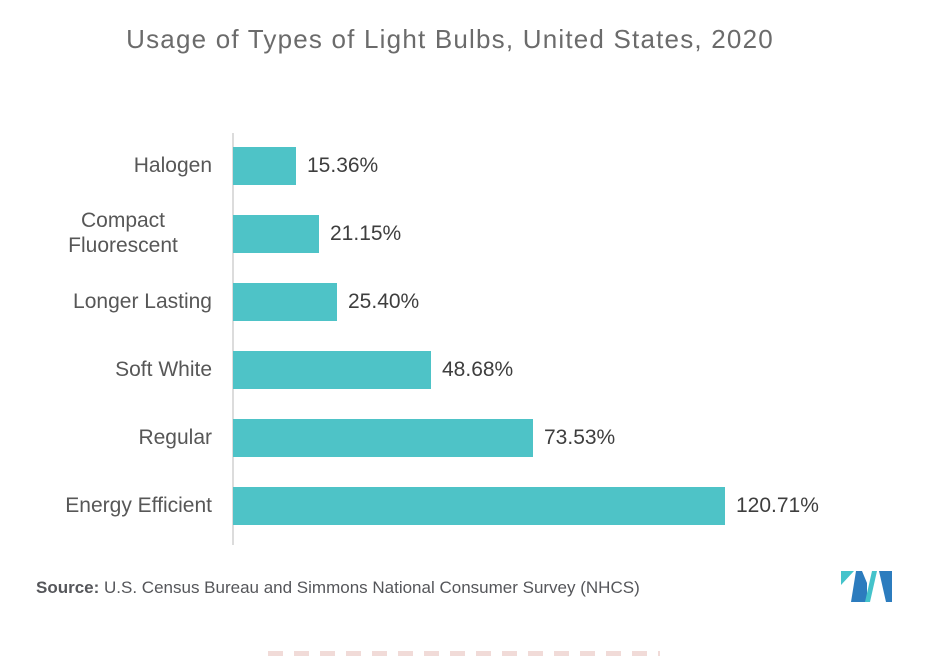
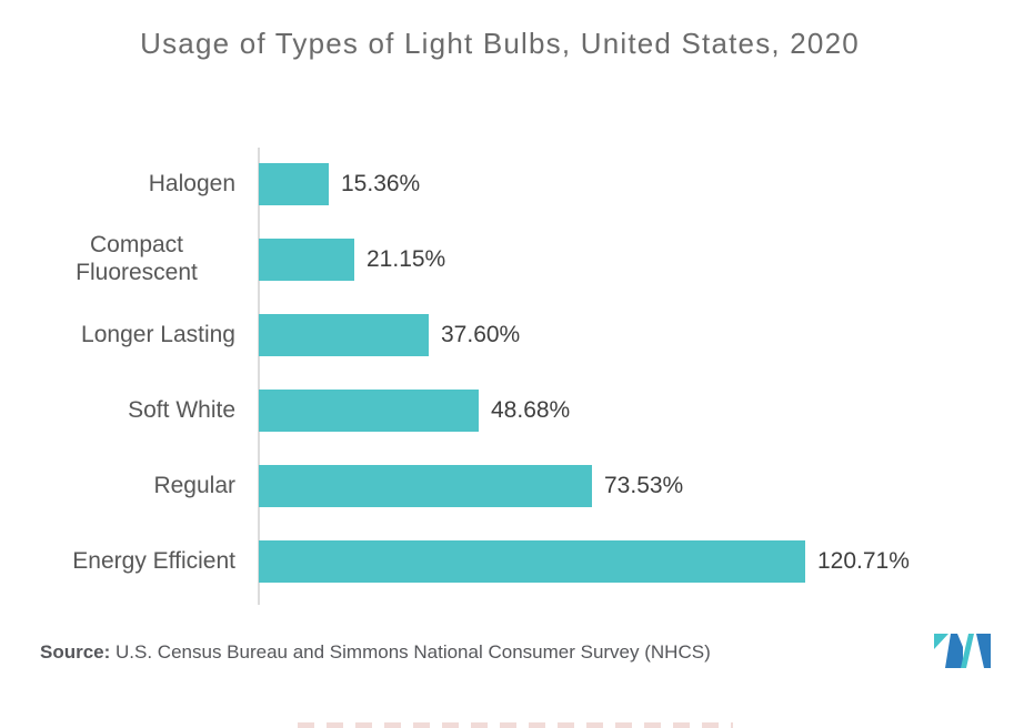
Longer Lasting: 25.40% -> 37.60%
